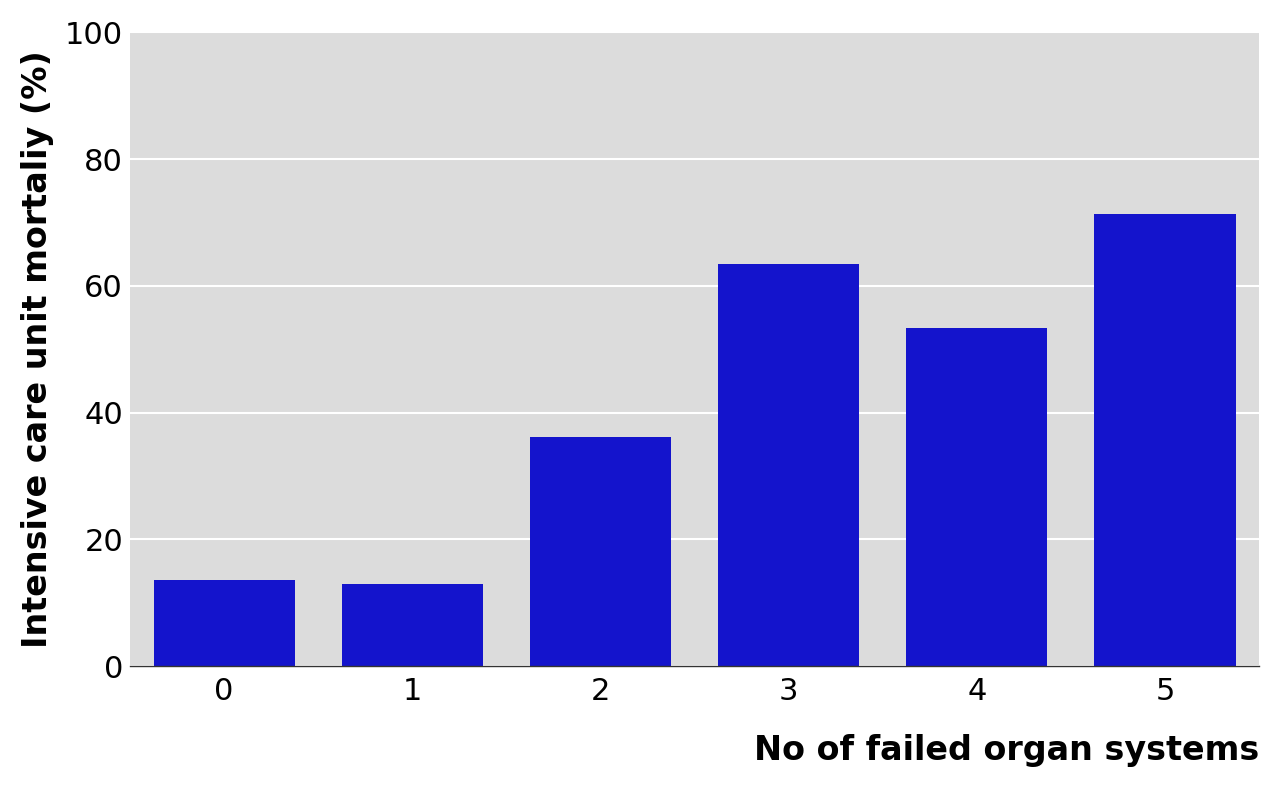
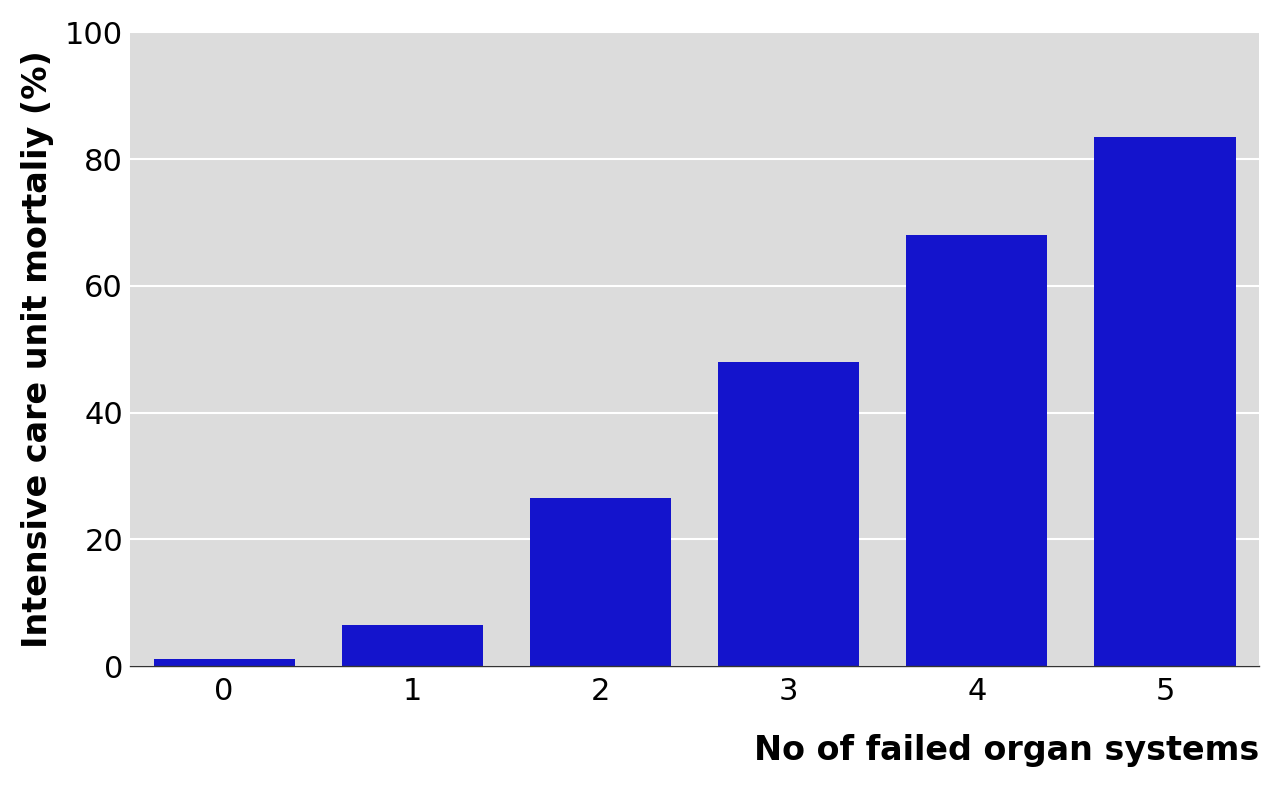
0: 13.6 -> 1.2
1: 13.0 -> 6.5
2: 36.2 -> 26.5
3: 63.4 -> 48.0
4: 53.4 -> 68.0
5: 71.4 -> 83.5
